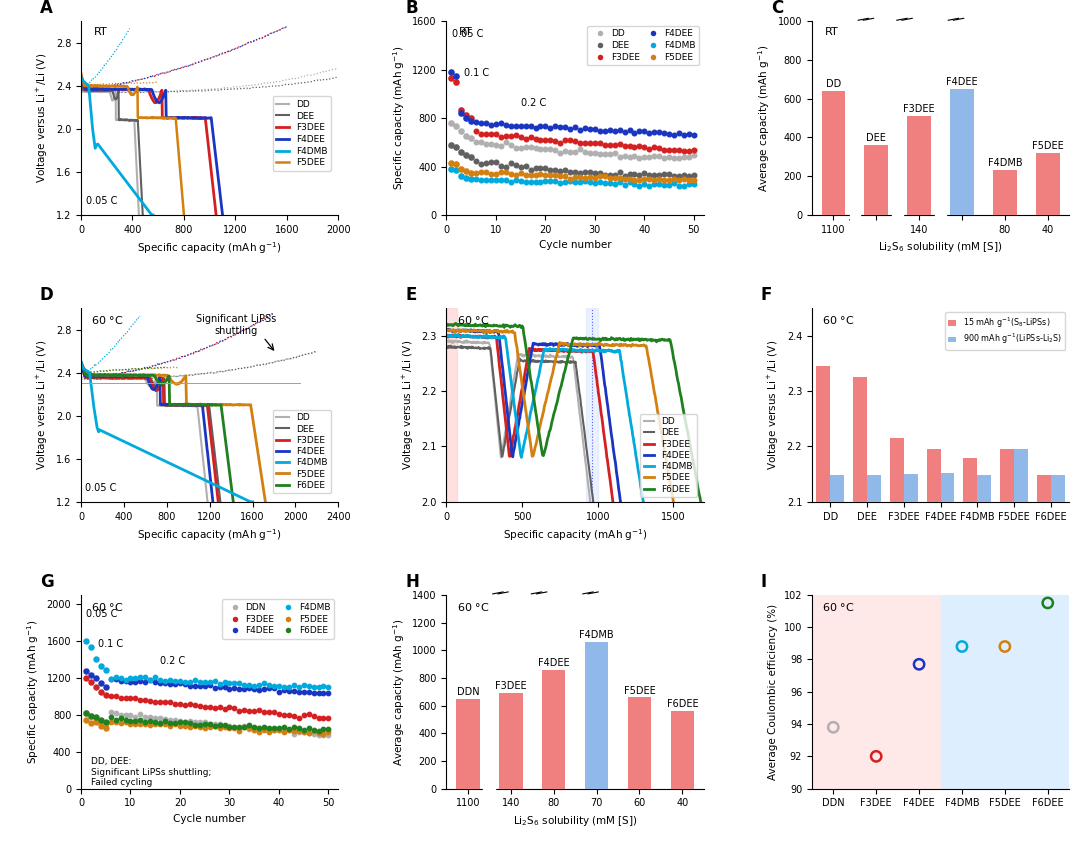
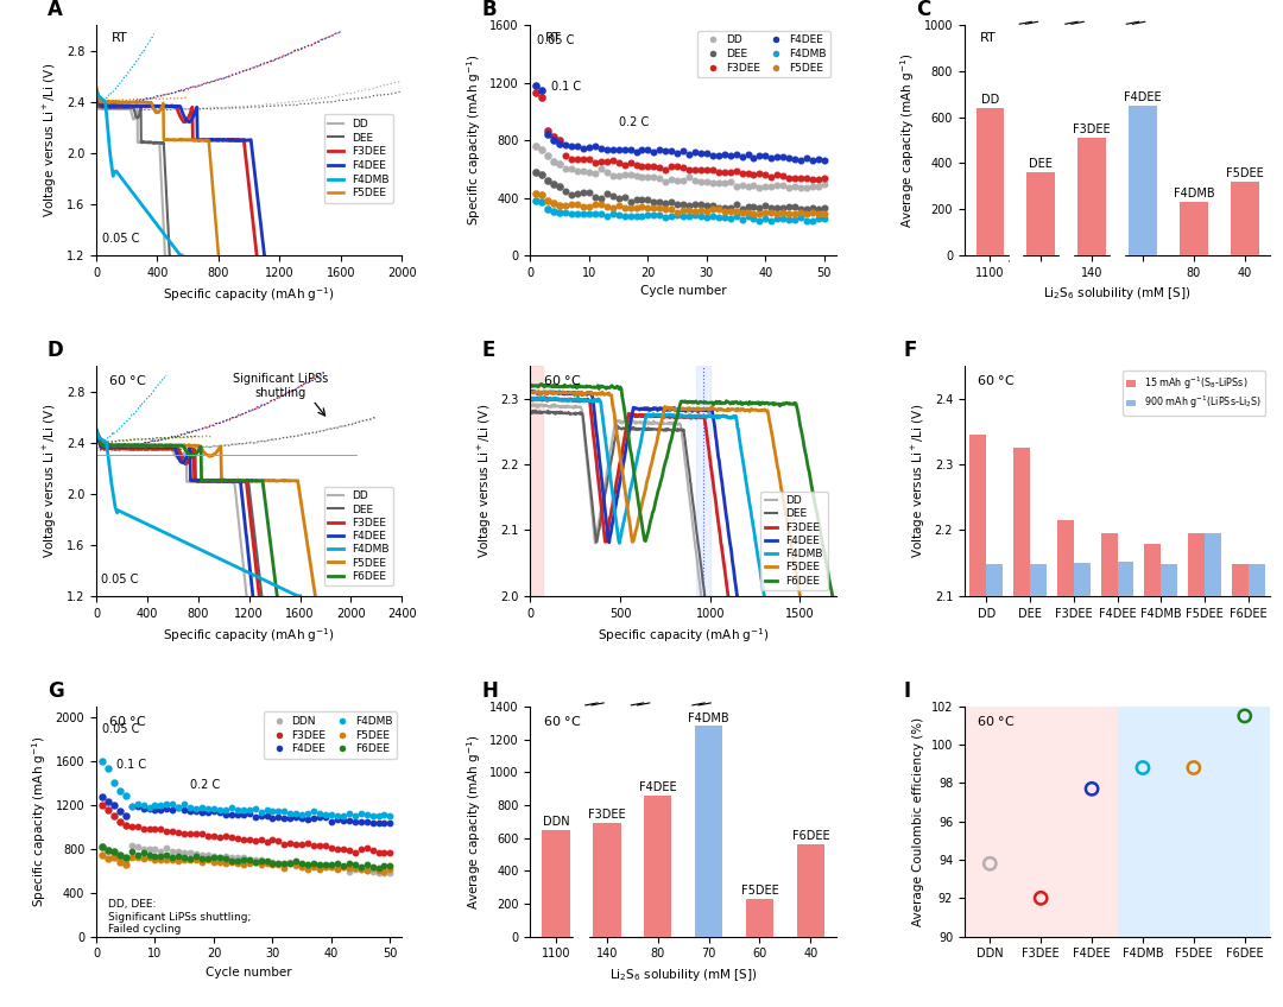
70: 1060 -> 1280
60: 660 -> 230
